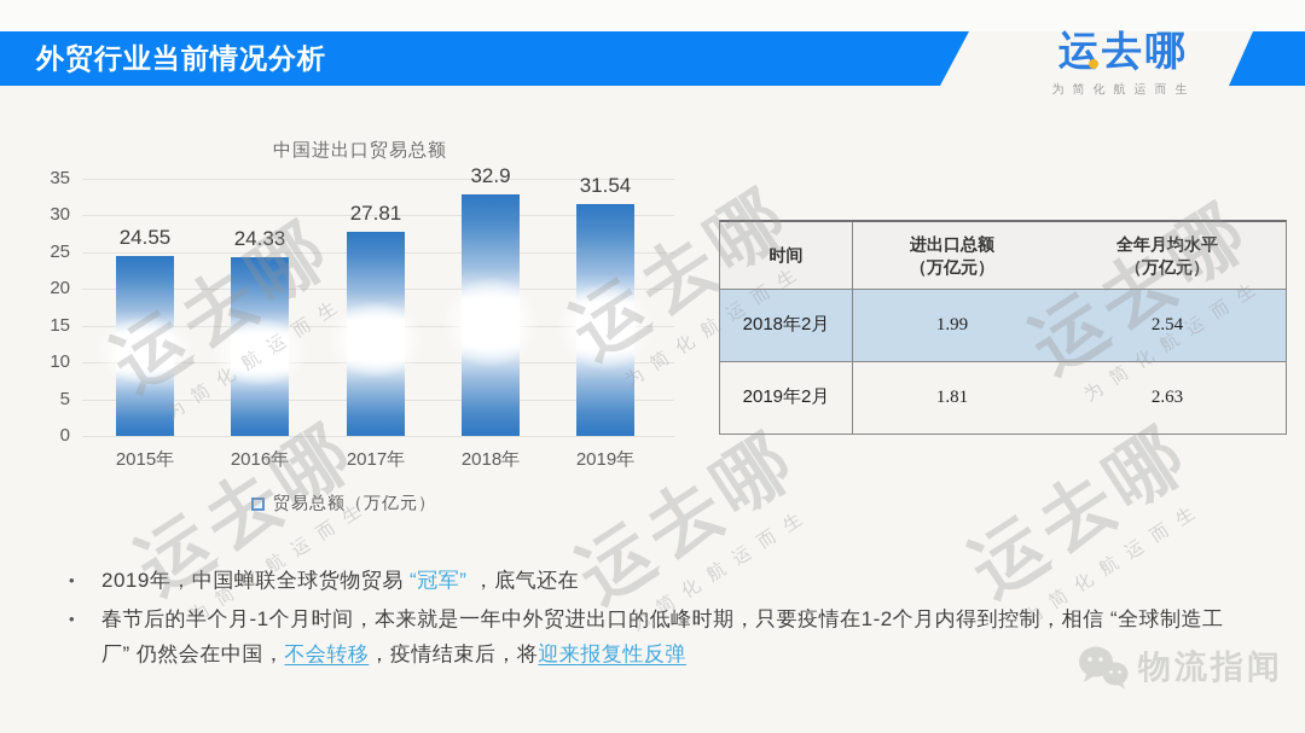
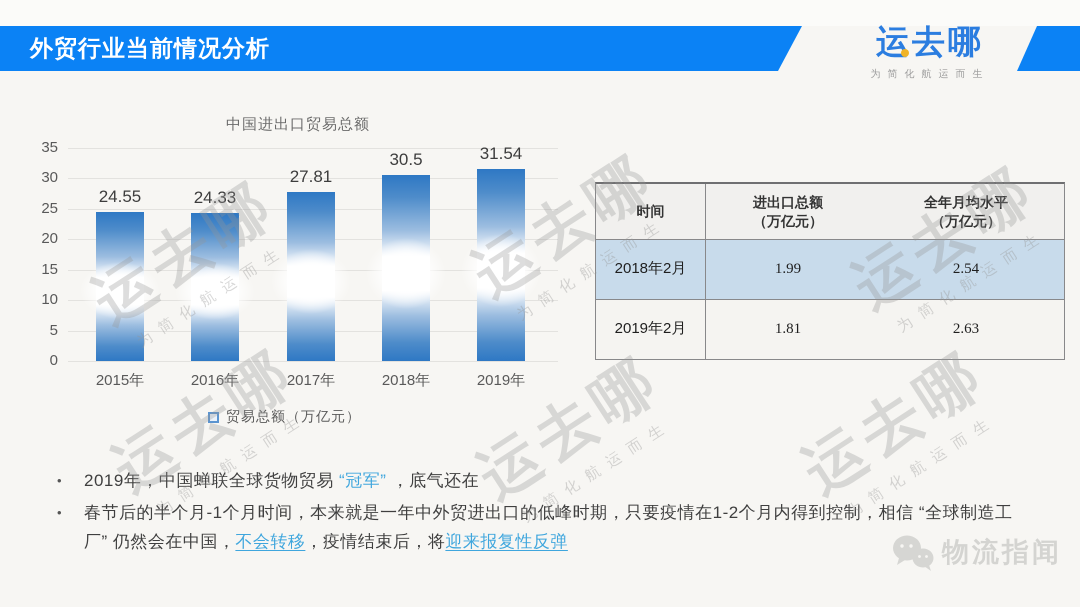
2018年: 32.9 -> 30.5
